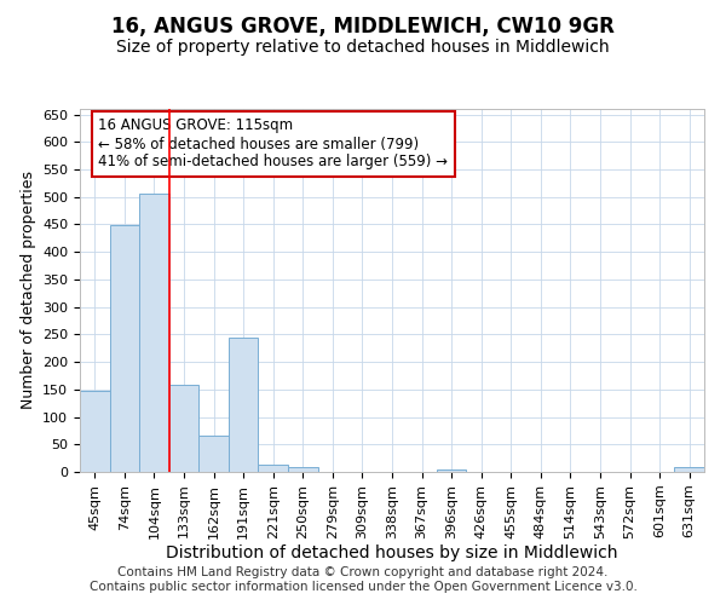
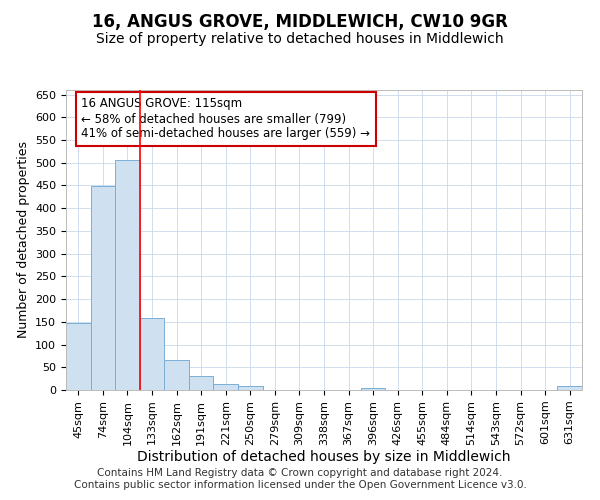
191sqm: 245 -> 30
